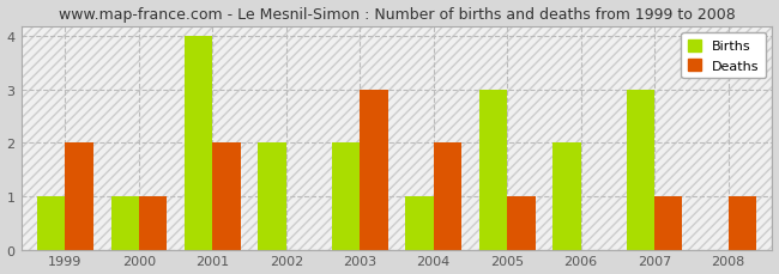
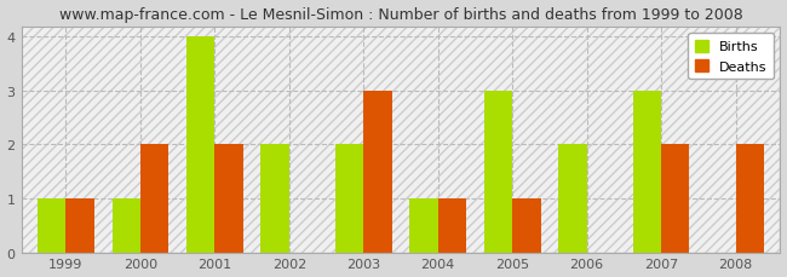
Deaths/1999: 2 -> 1
Deaths/2000: 1 -> 2
Deaths/2004: 2 -> 1
Deaths/2007: 1 -> 2
Deaths/2008: 1 -> 2
